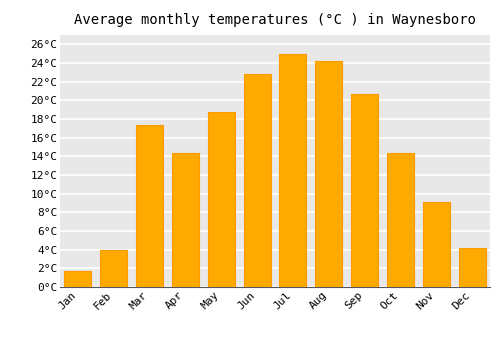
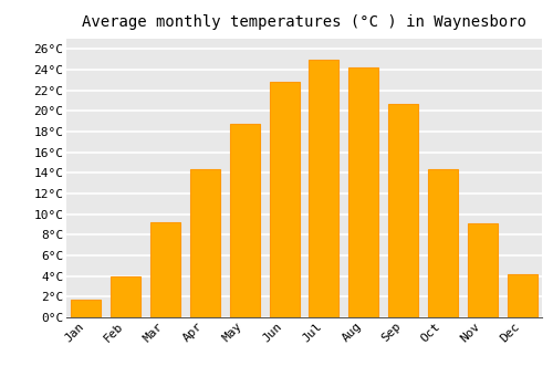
Mar: 17.4°C -> 9.2°C
